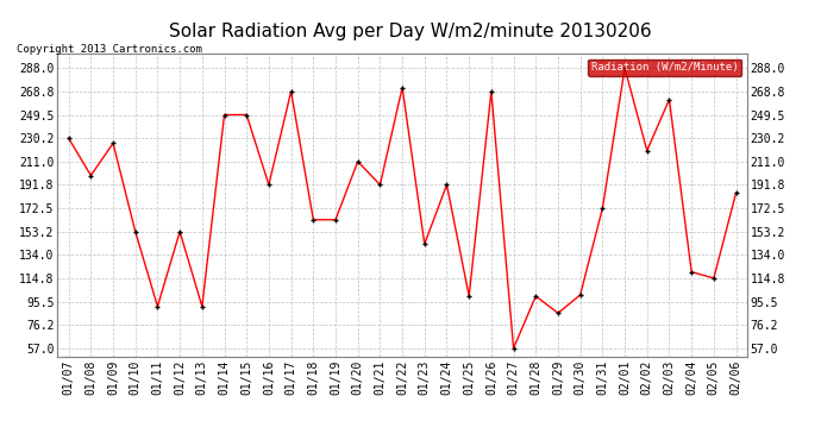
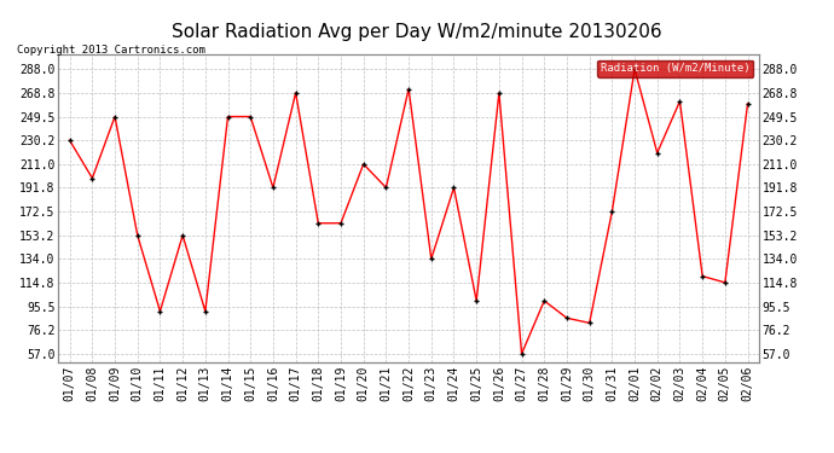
01/09: 226 -> 250
01/23: 143 -> 134
01/30: 101 -> 82
02/06: 185 -> 260
